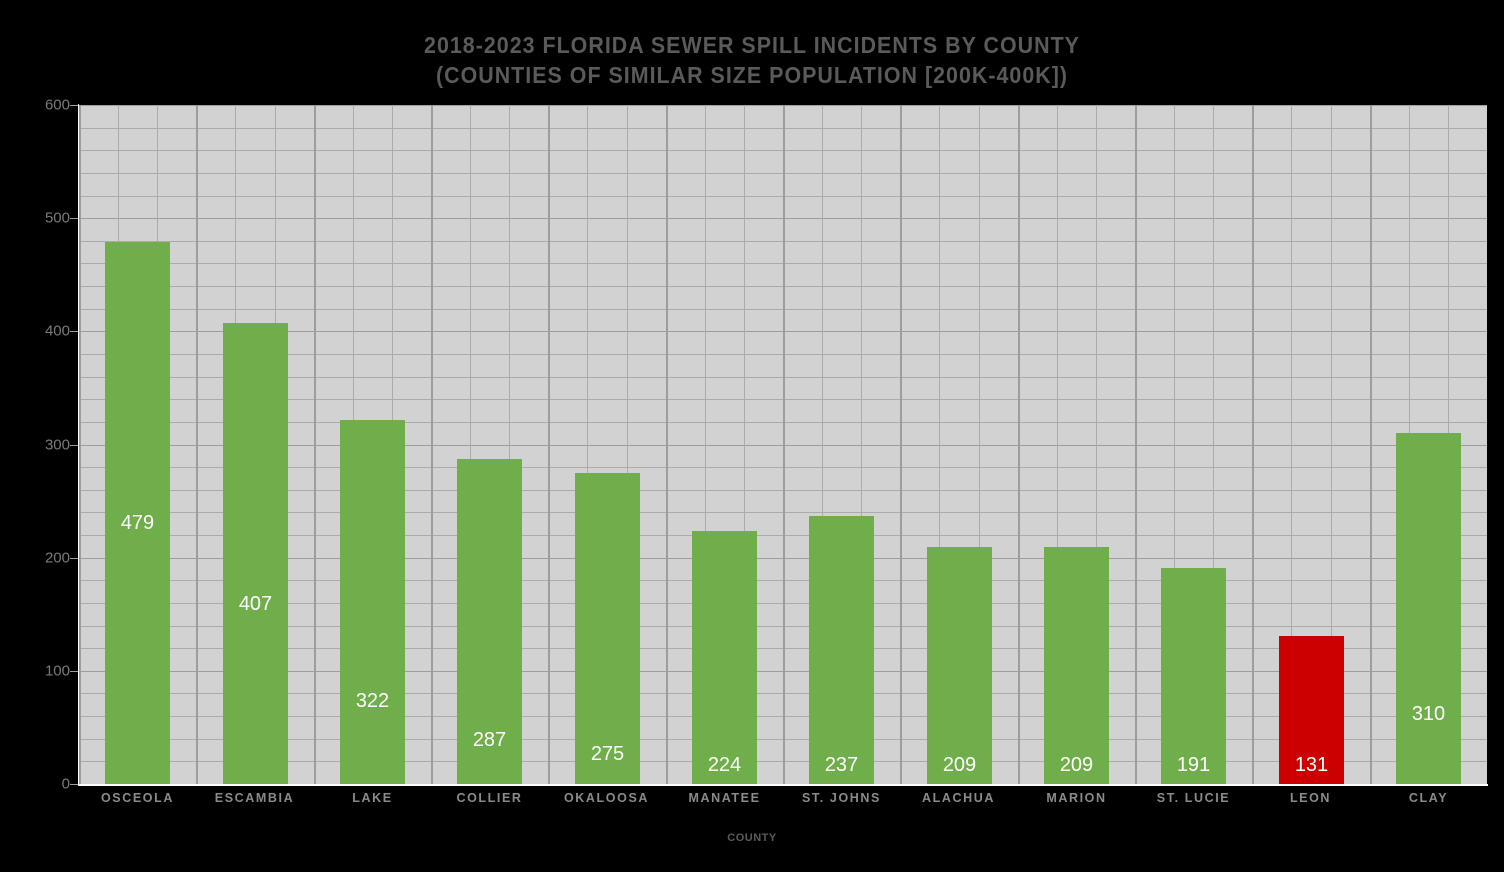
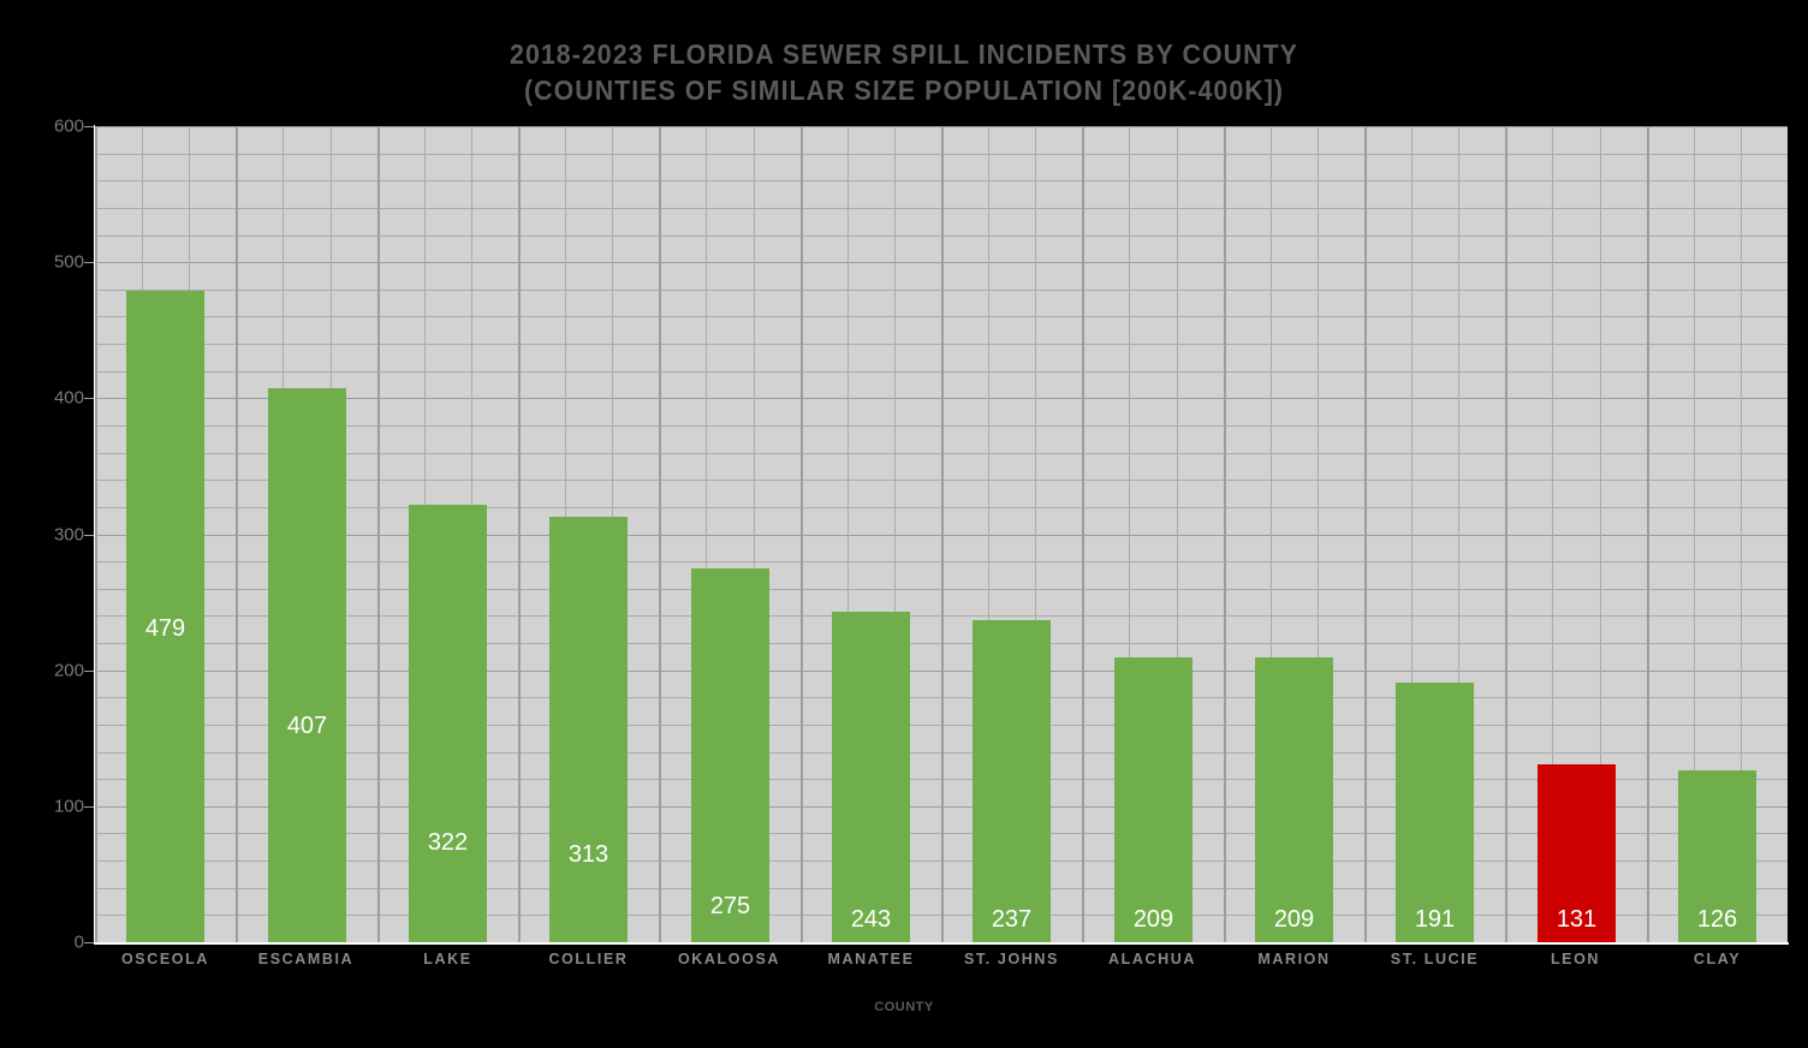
COLLIER: 287 -> 313
MANATEE: 224 -> 243
CLAY: 310 -> 126
